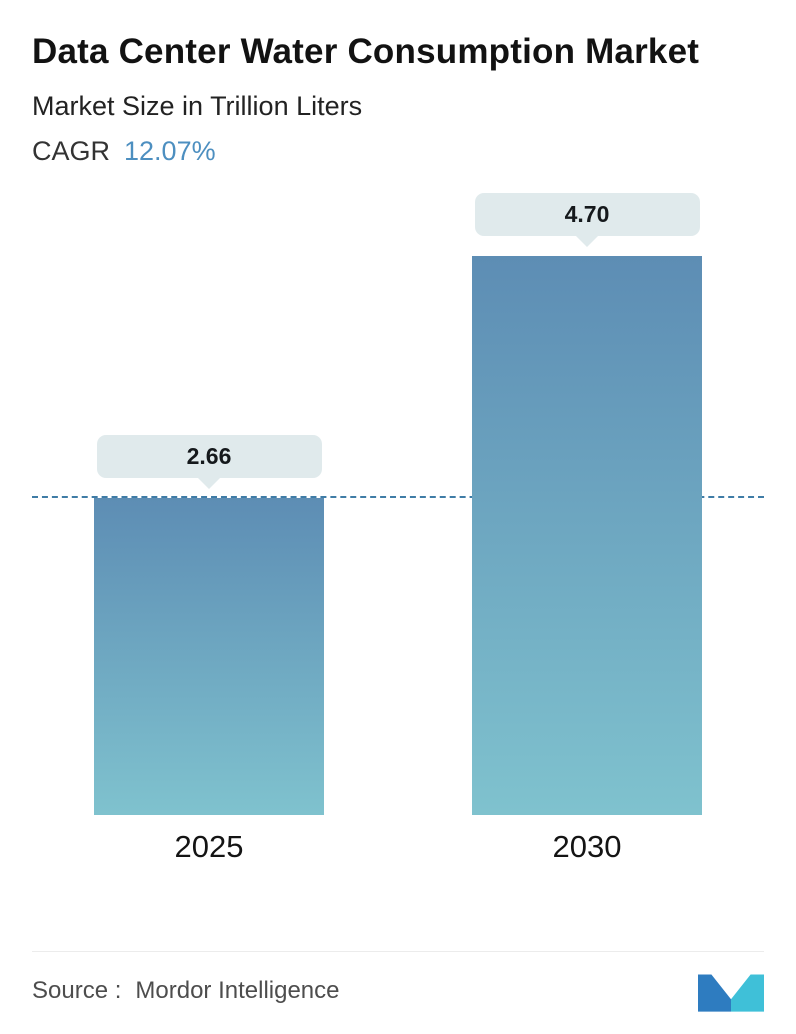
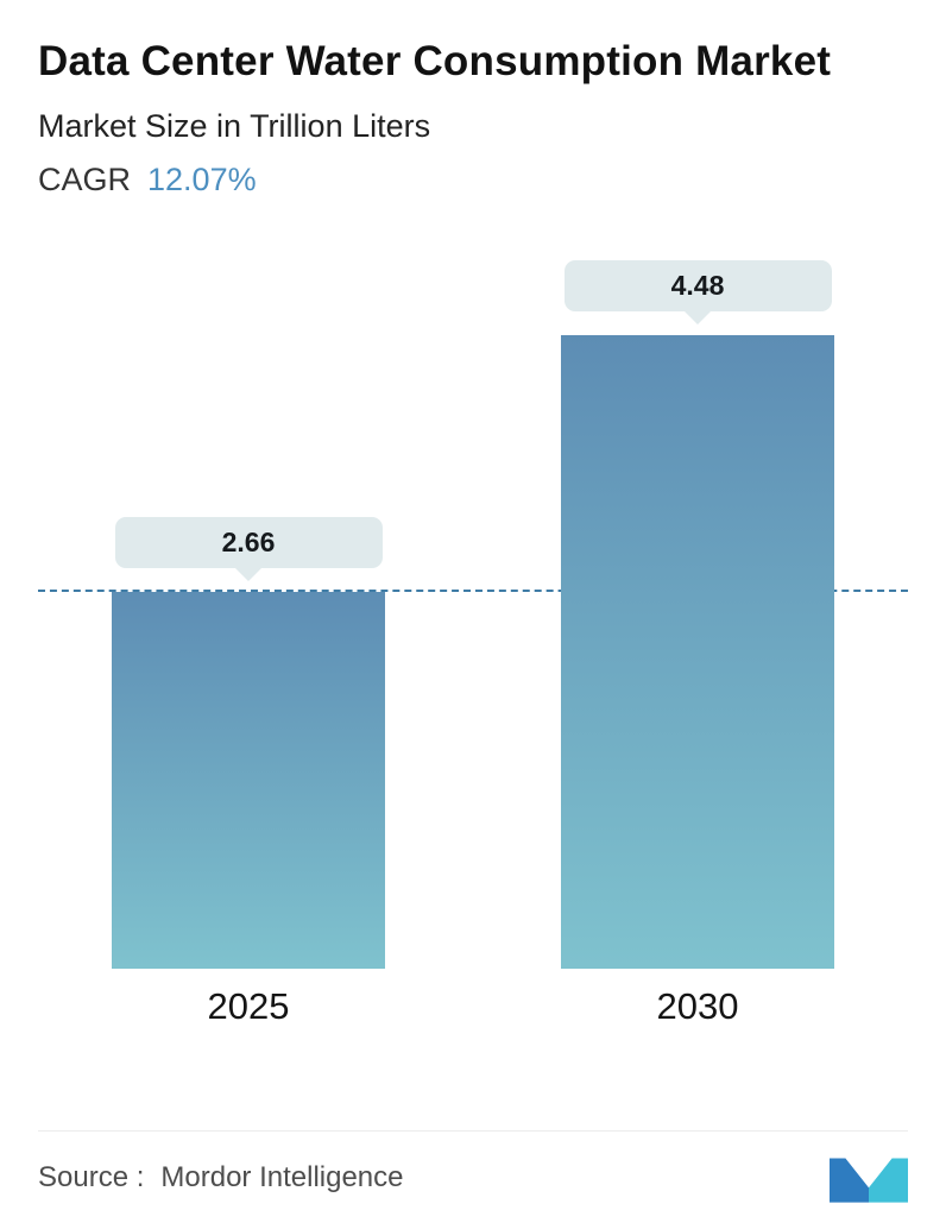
2030: 4.70 -> 4.48
